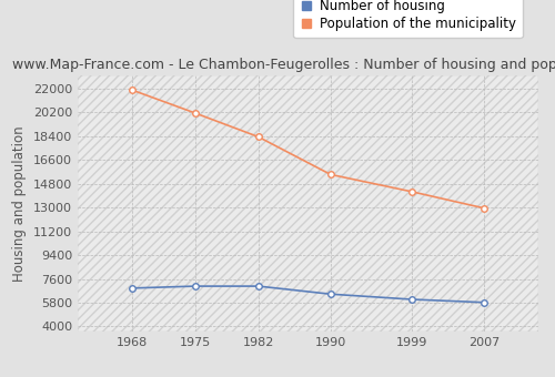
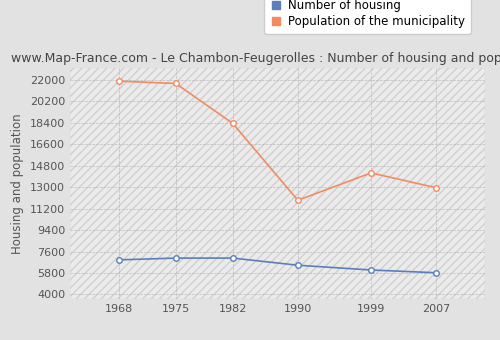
Population of the municipality/1975: 20200 -> 21700
Population of the municipality/1990: 15500 -> 11900
